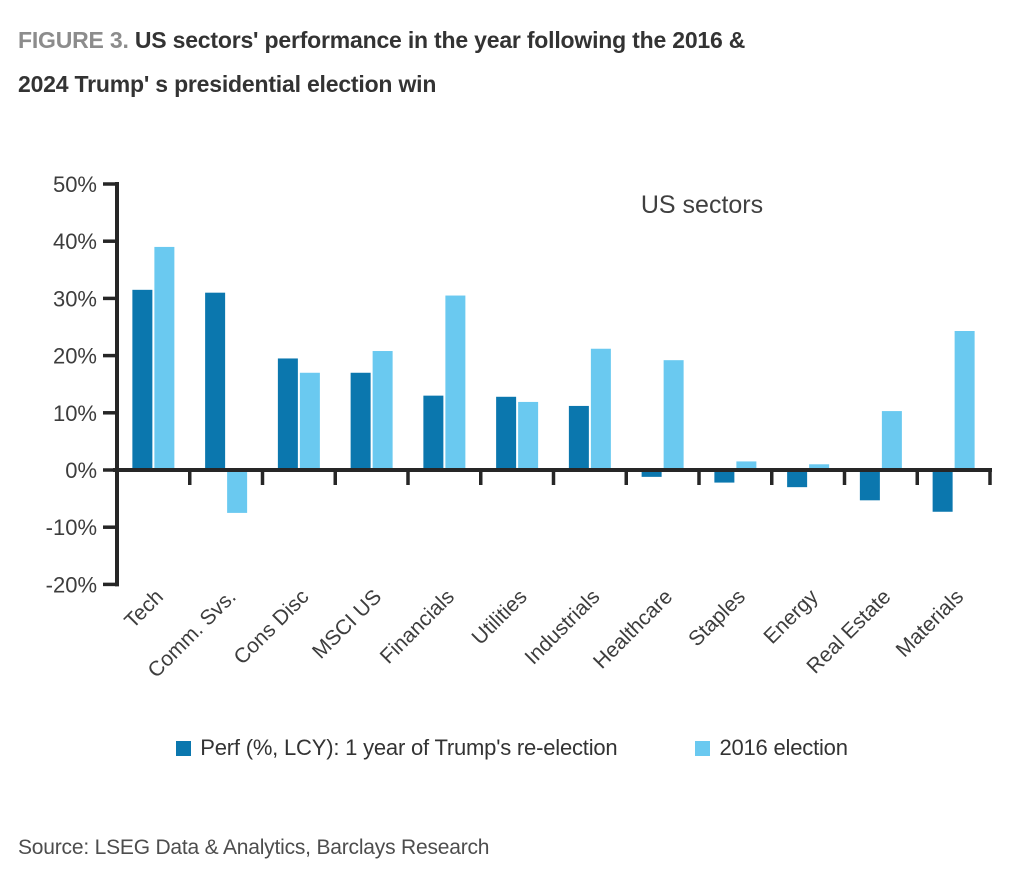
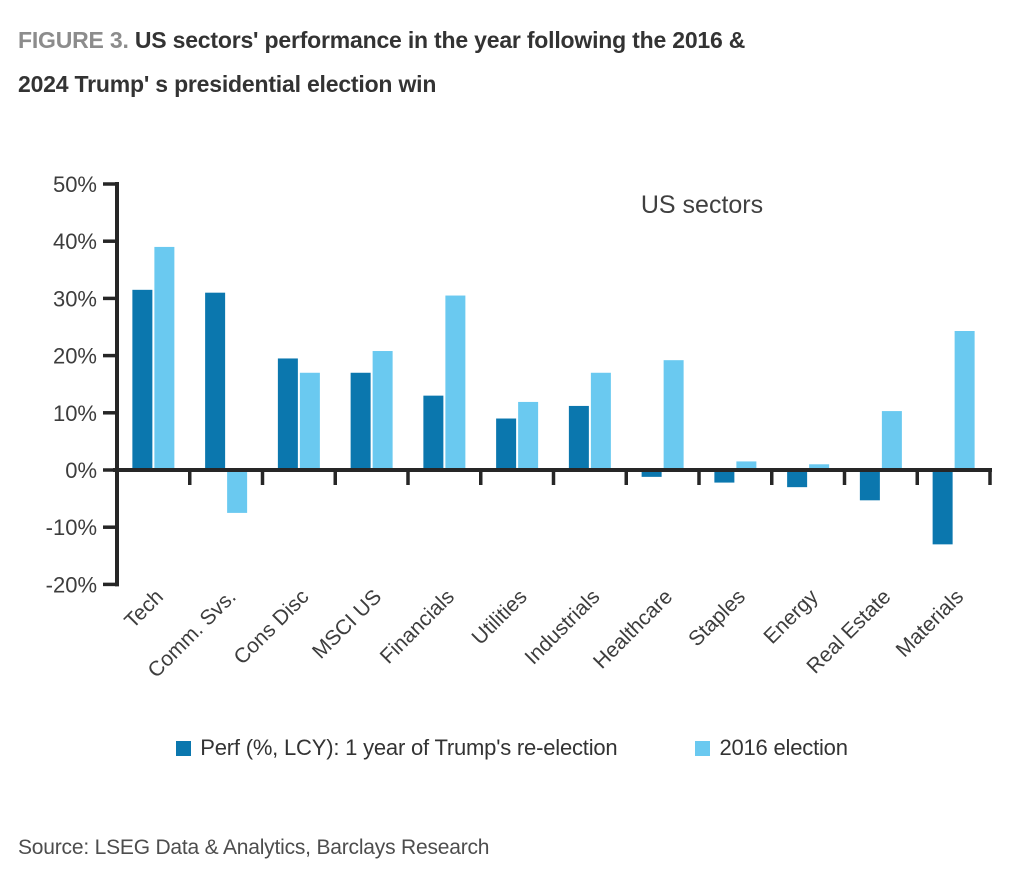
Perf (%, LCY): 1 year of Trump's re-election/Utilities: 13% -> 9%
2016 election/Industrials: 21% -> 17%
Perf (%, LCY): 1 year of Trump's re-election/Materials: -7% -> -13%
